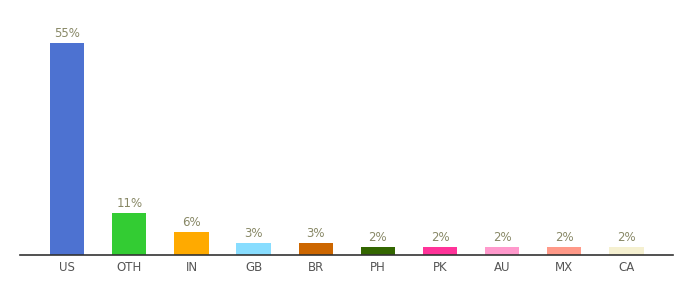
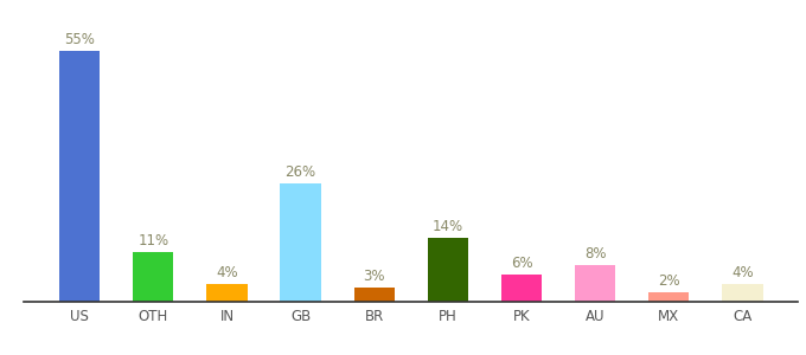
IN: 6% -> 4%
GB: 3% -> 26%
PH: 2% -> 14%
PK: 2% -> 6%
AU: 2% -> 8%
CA: 2% -> 4%
